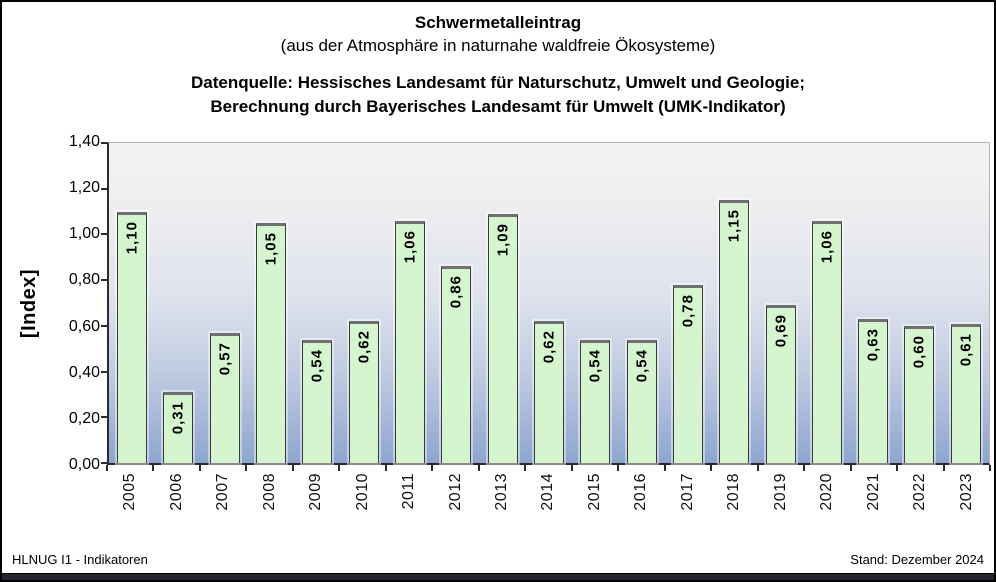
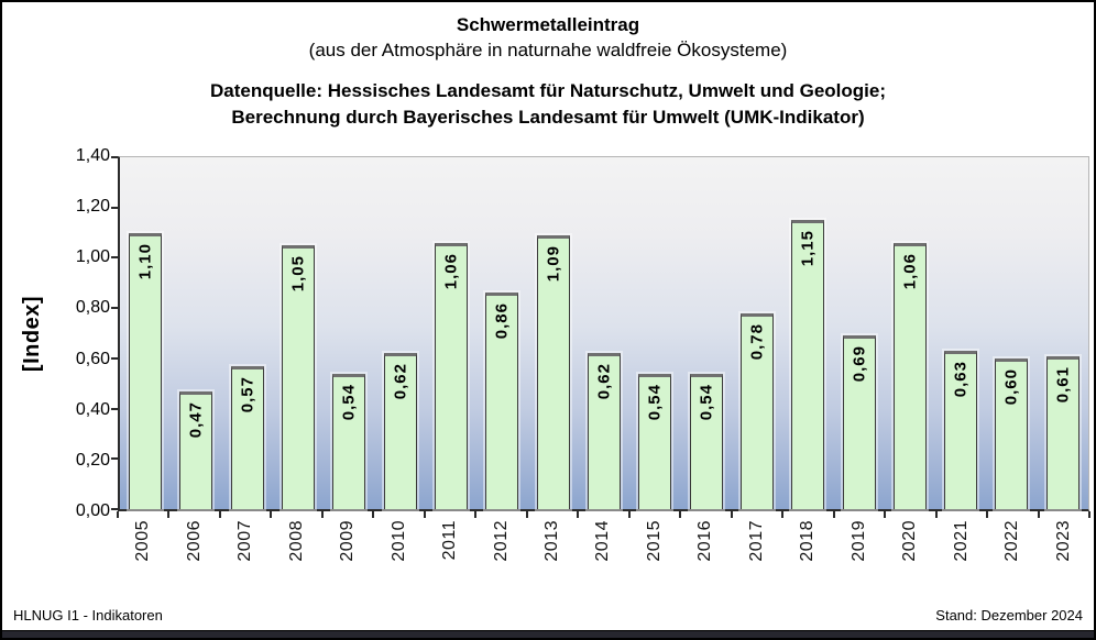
2006: 0,31 -> 0,47
